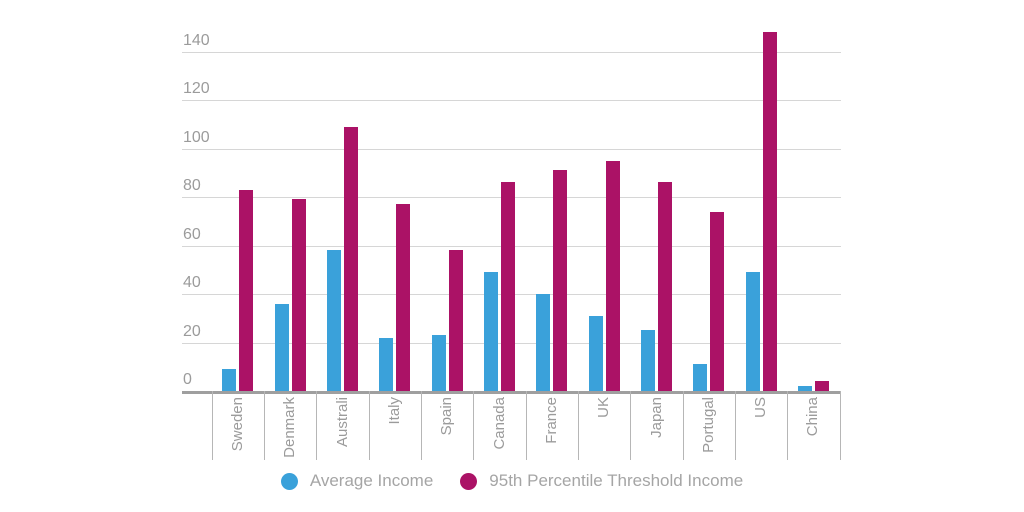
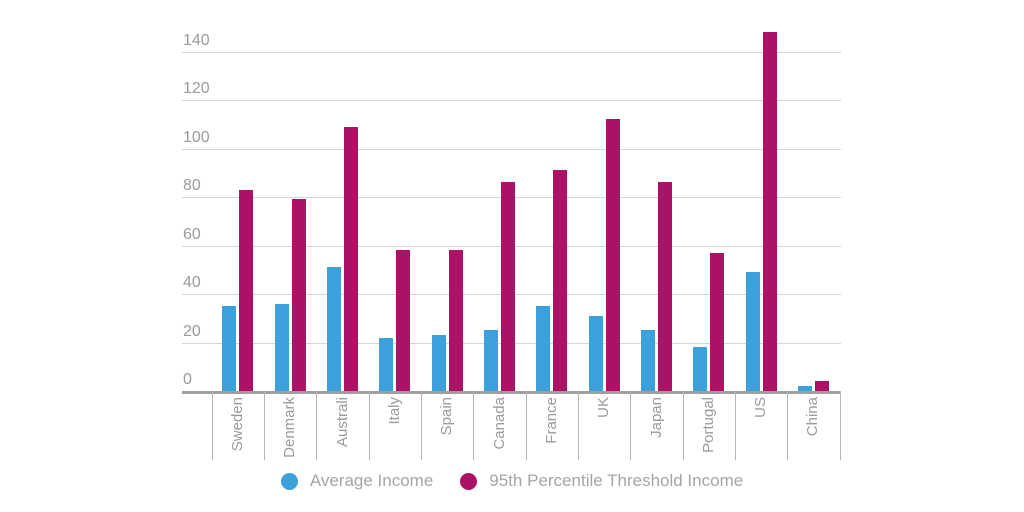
Average Income/Sweden: 9 -> 35
Average Income/Australi: 58 -> 51
95th Percentile Threshold Income/Italy: 77 -> 58
Average Income/Canada: 49 -> 25
Average Income/France: 40 -> 35
95th Percentile Threshold Income/UK: 95 -> 112
Average Income/Portugal: 11 -> 18
95th Percentile Threshold Income/Portugal: 74 -> 57
